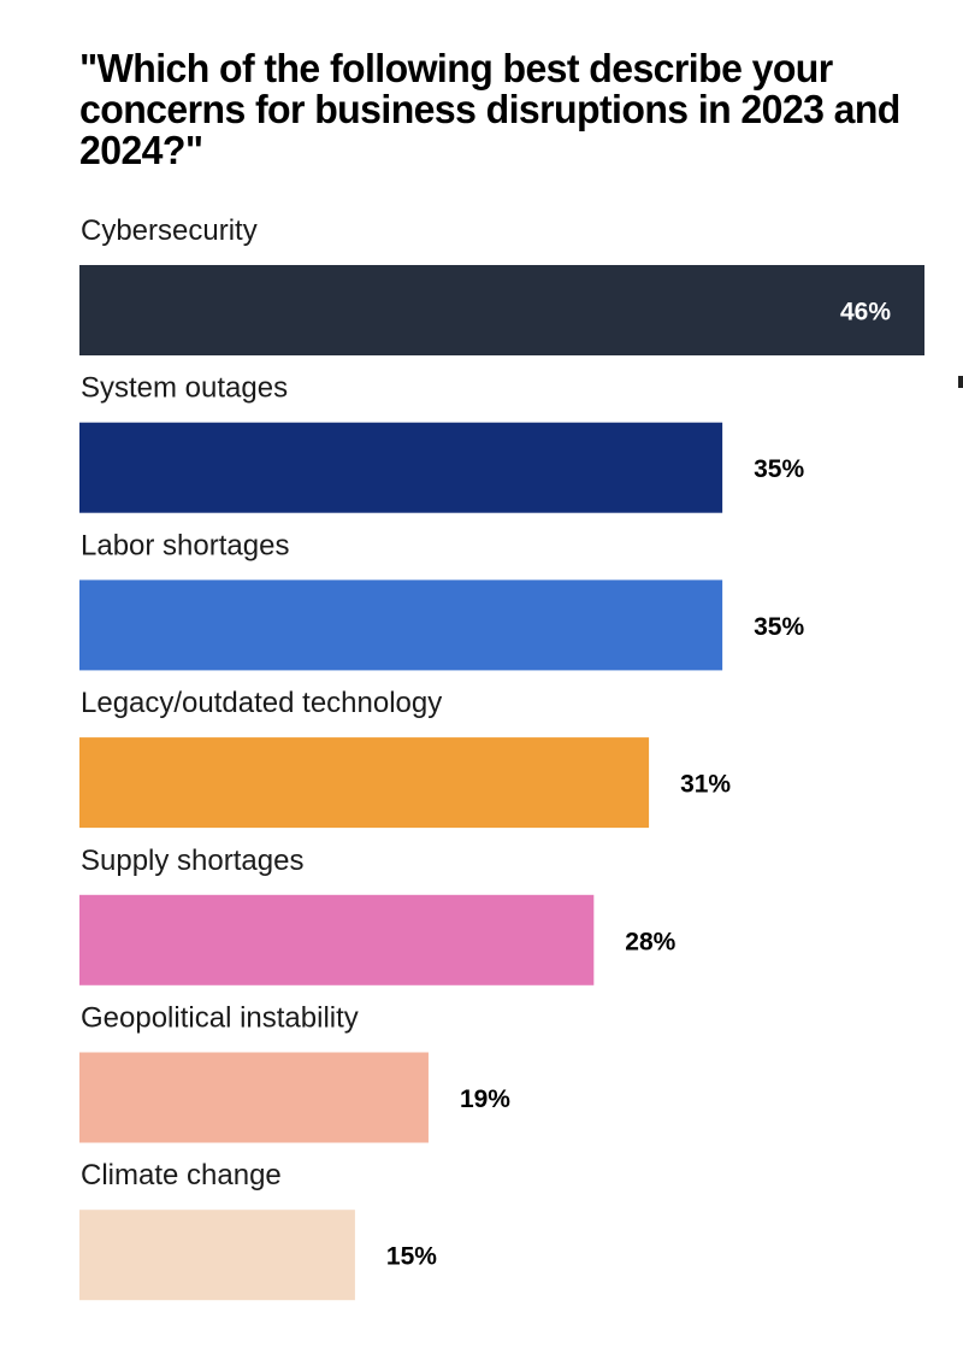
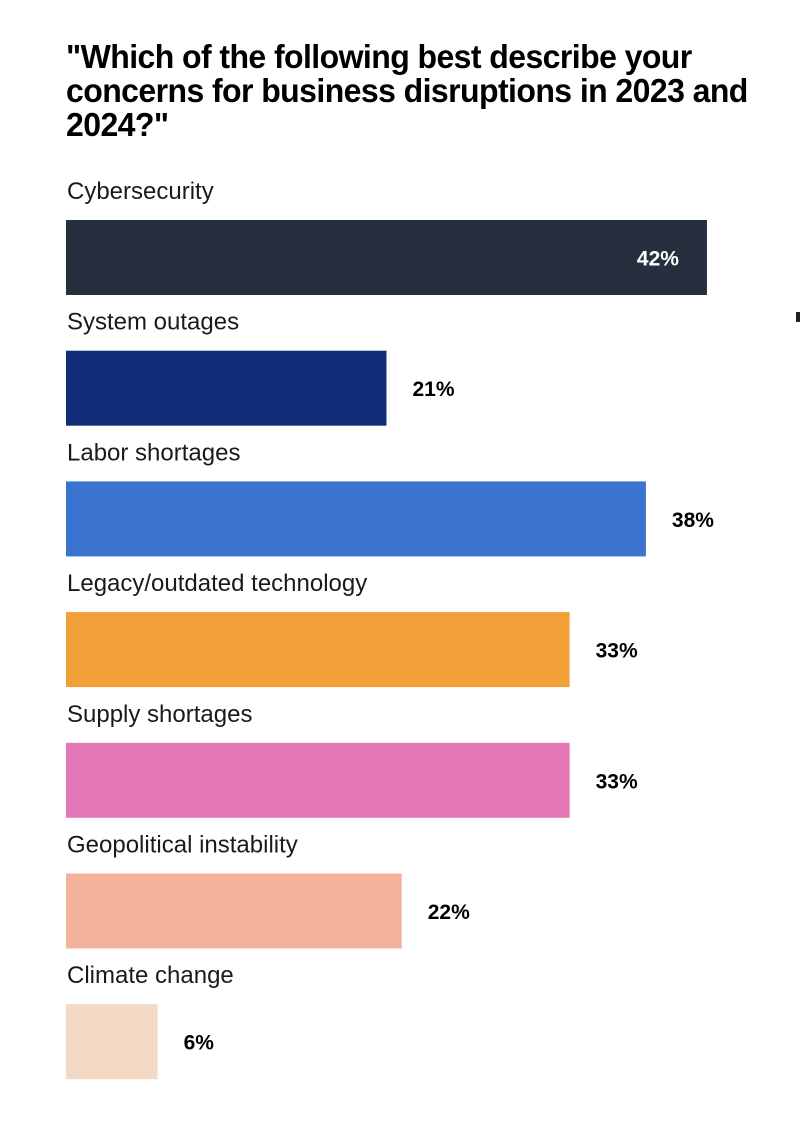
Cybersecurity: 46% -> 42%
System outages: 35% -> 21%
Labor shortages: 35% -> 38%
Legacy/outdated technology: 31% -> 33%
Supply shortages: 28% -> 33%
Geopolitical instability: 19% -> 22%
Climate change: 15% -> 6%
